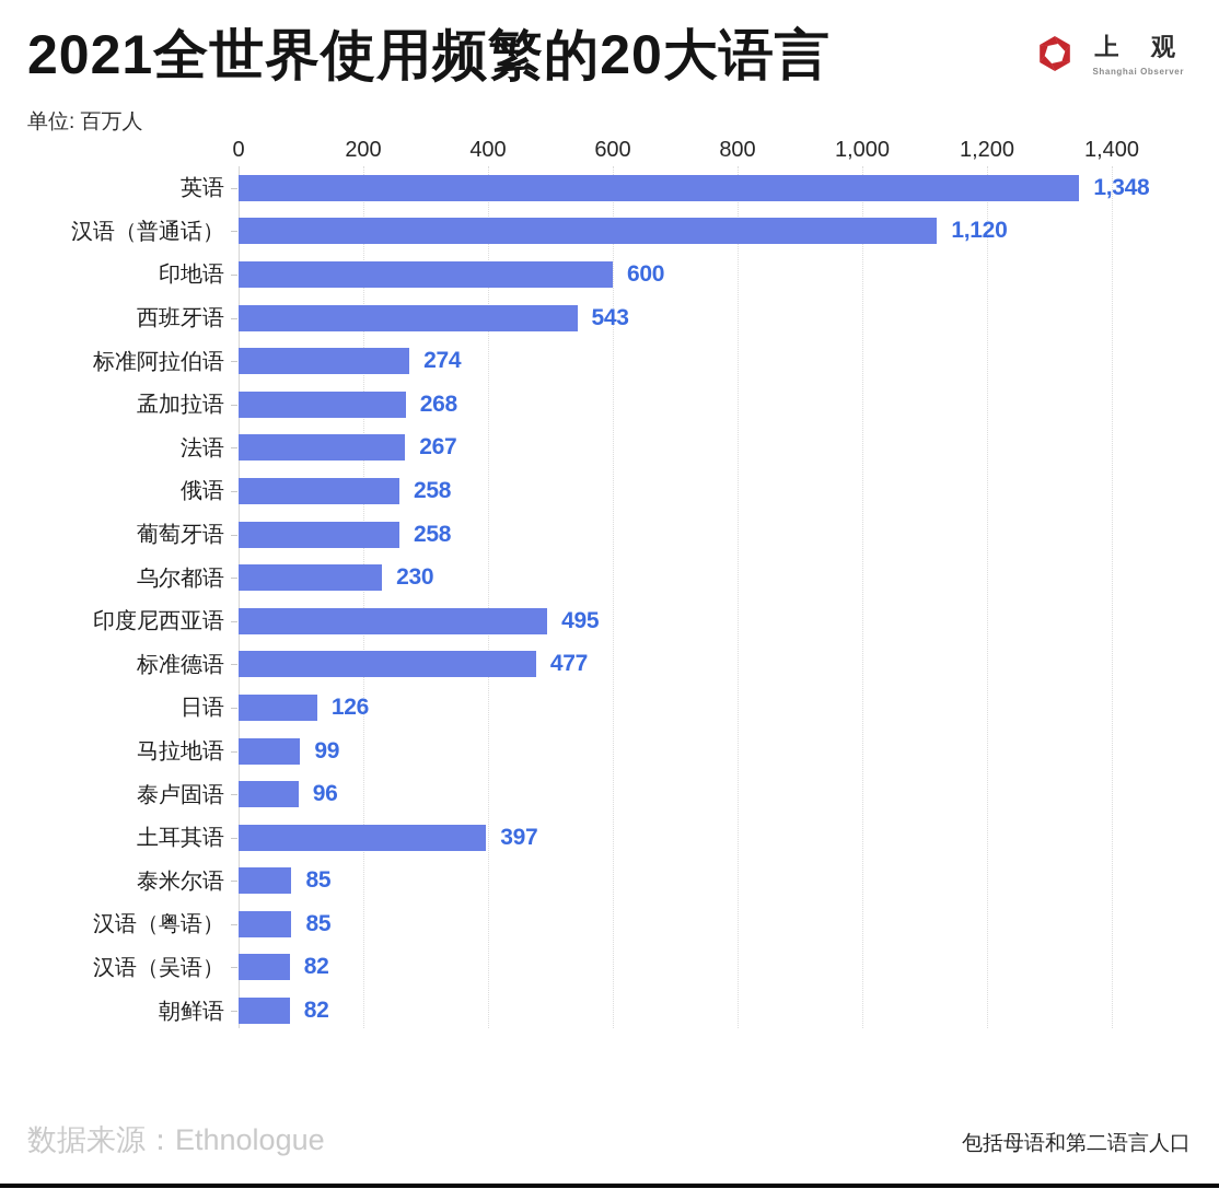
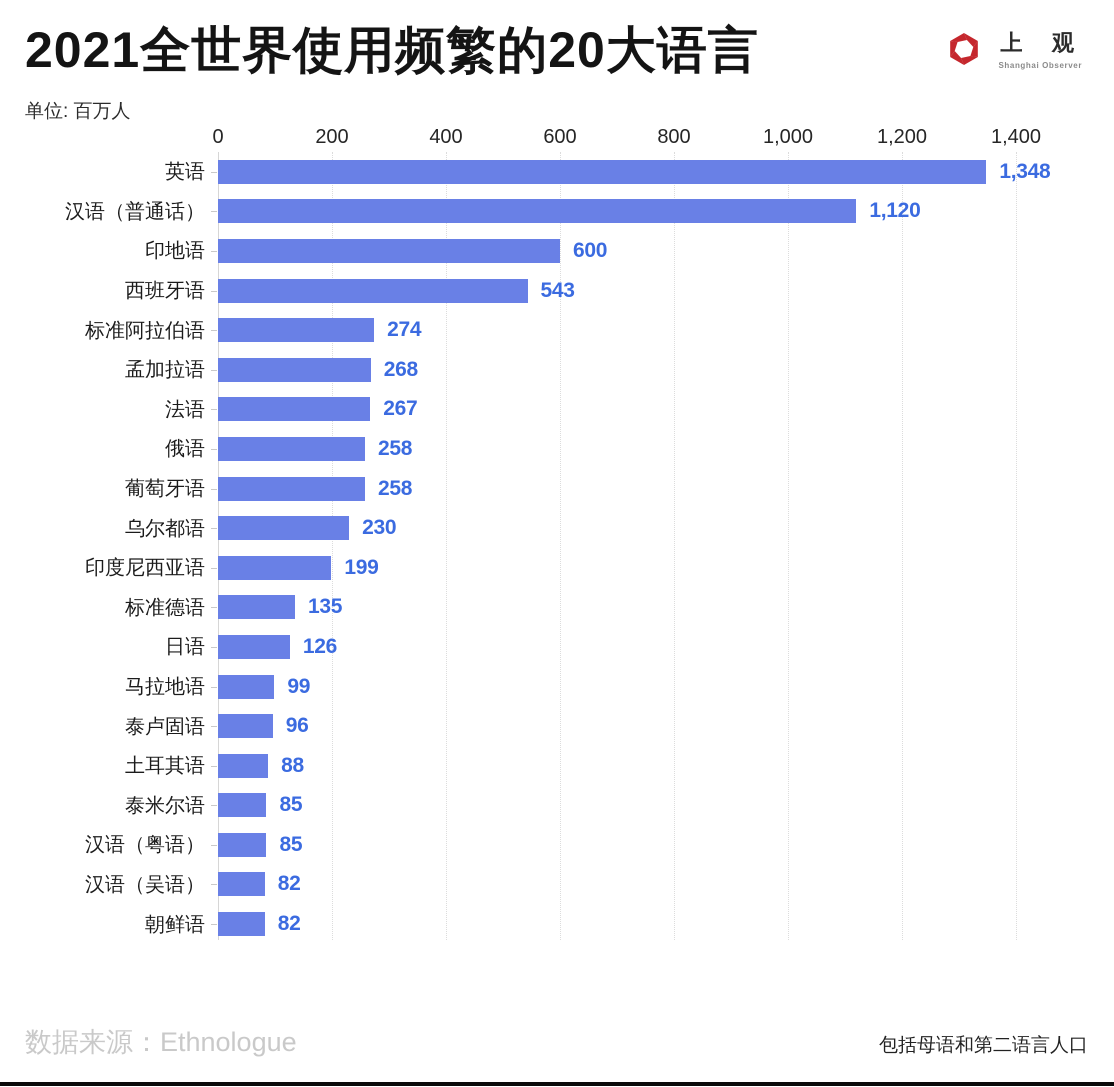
印度尼西亚语: 495 -> 199
标准德语: 477 -> 135
土耳其语: 397 -> 88
